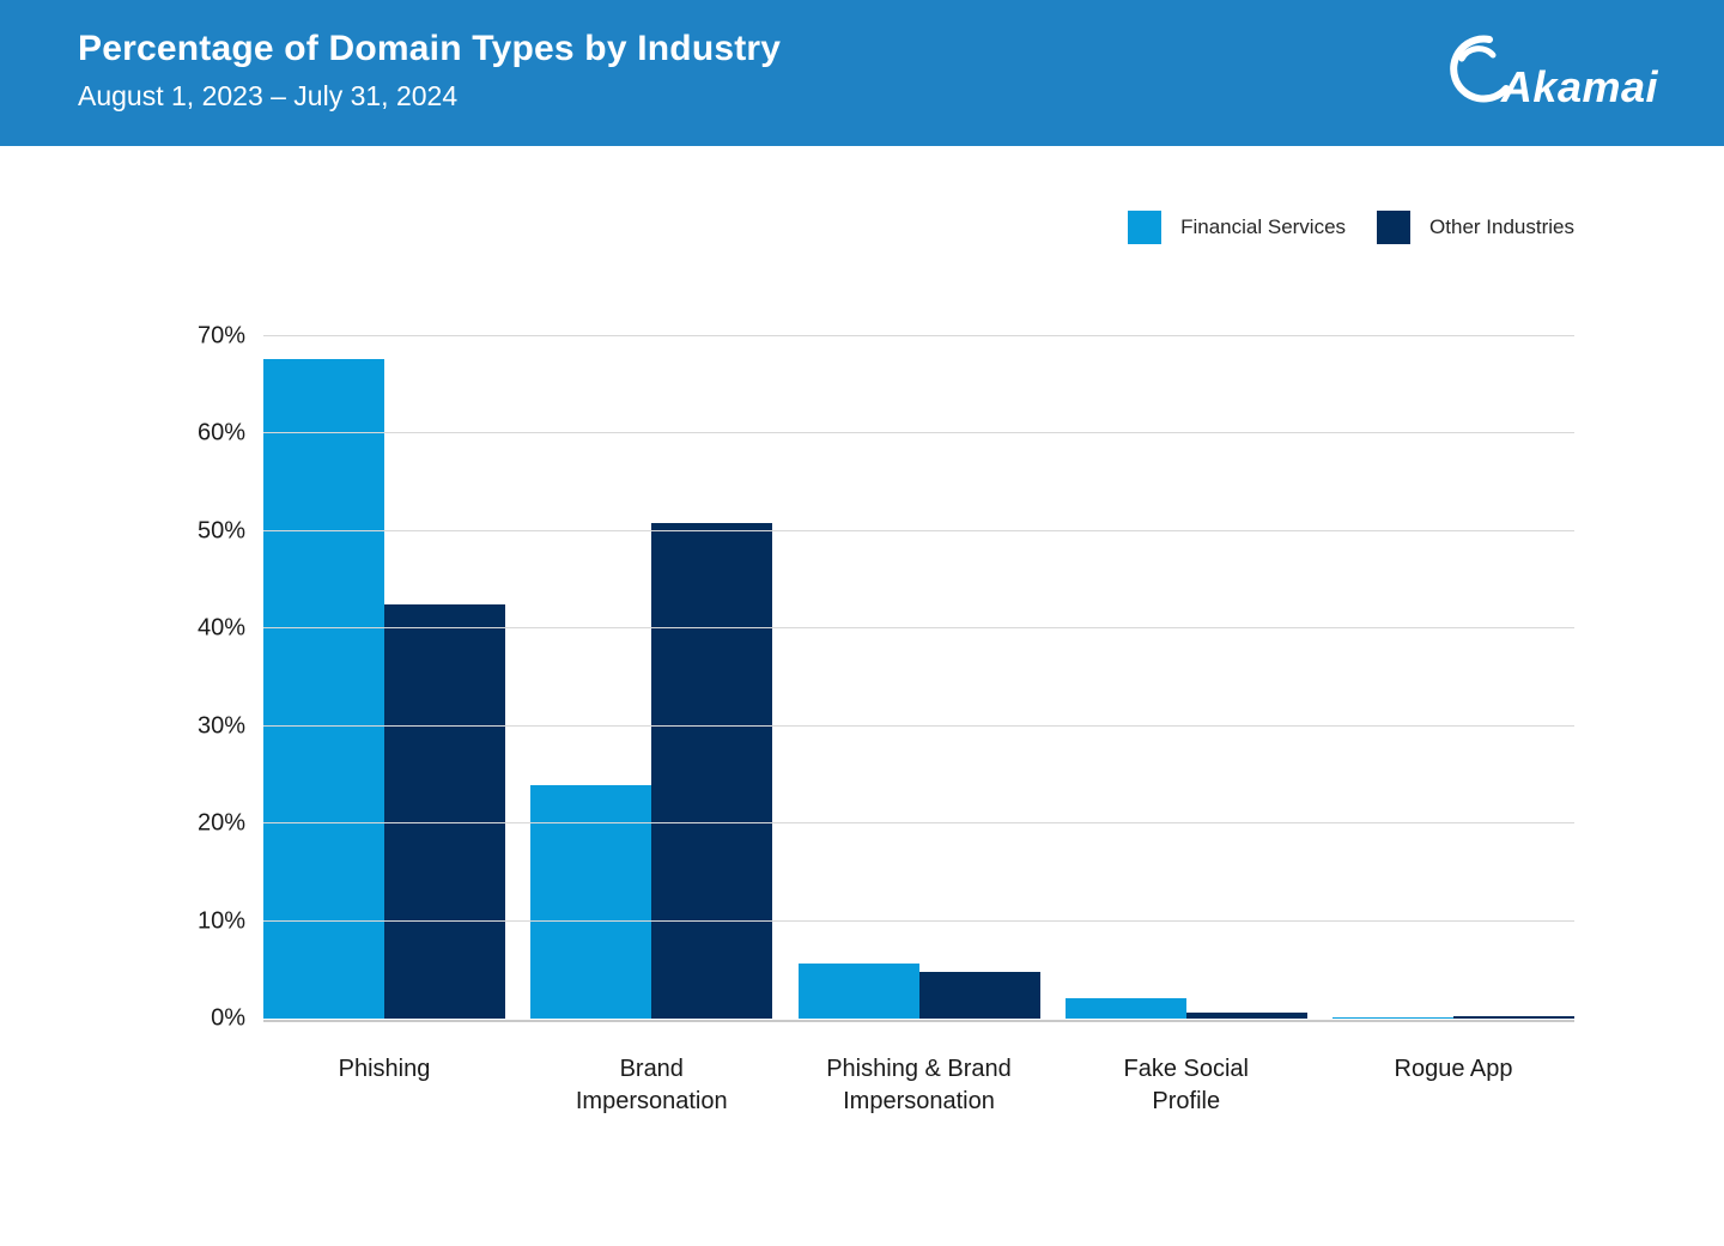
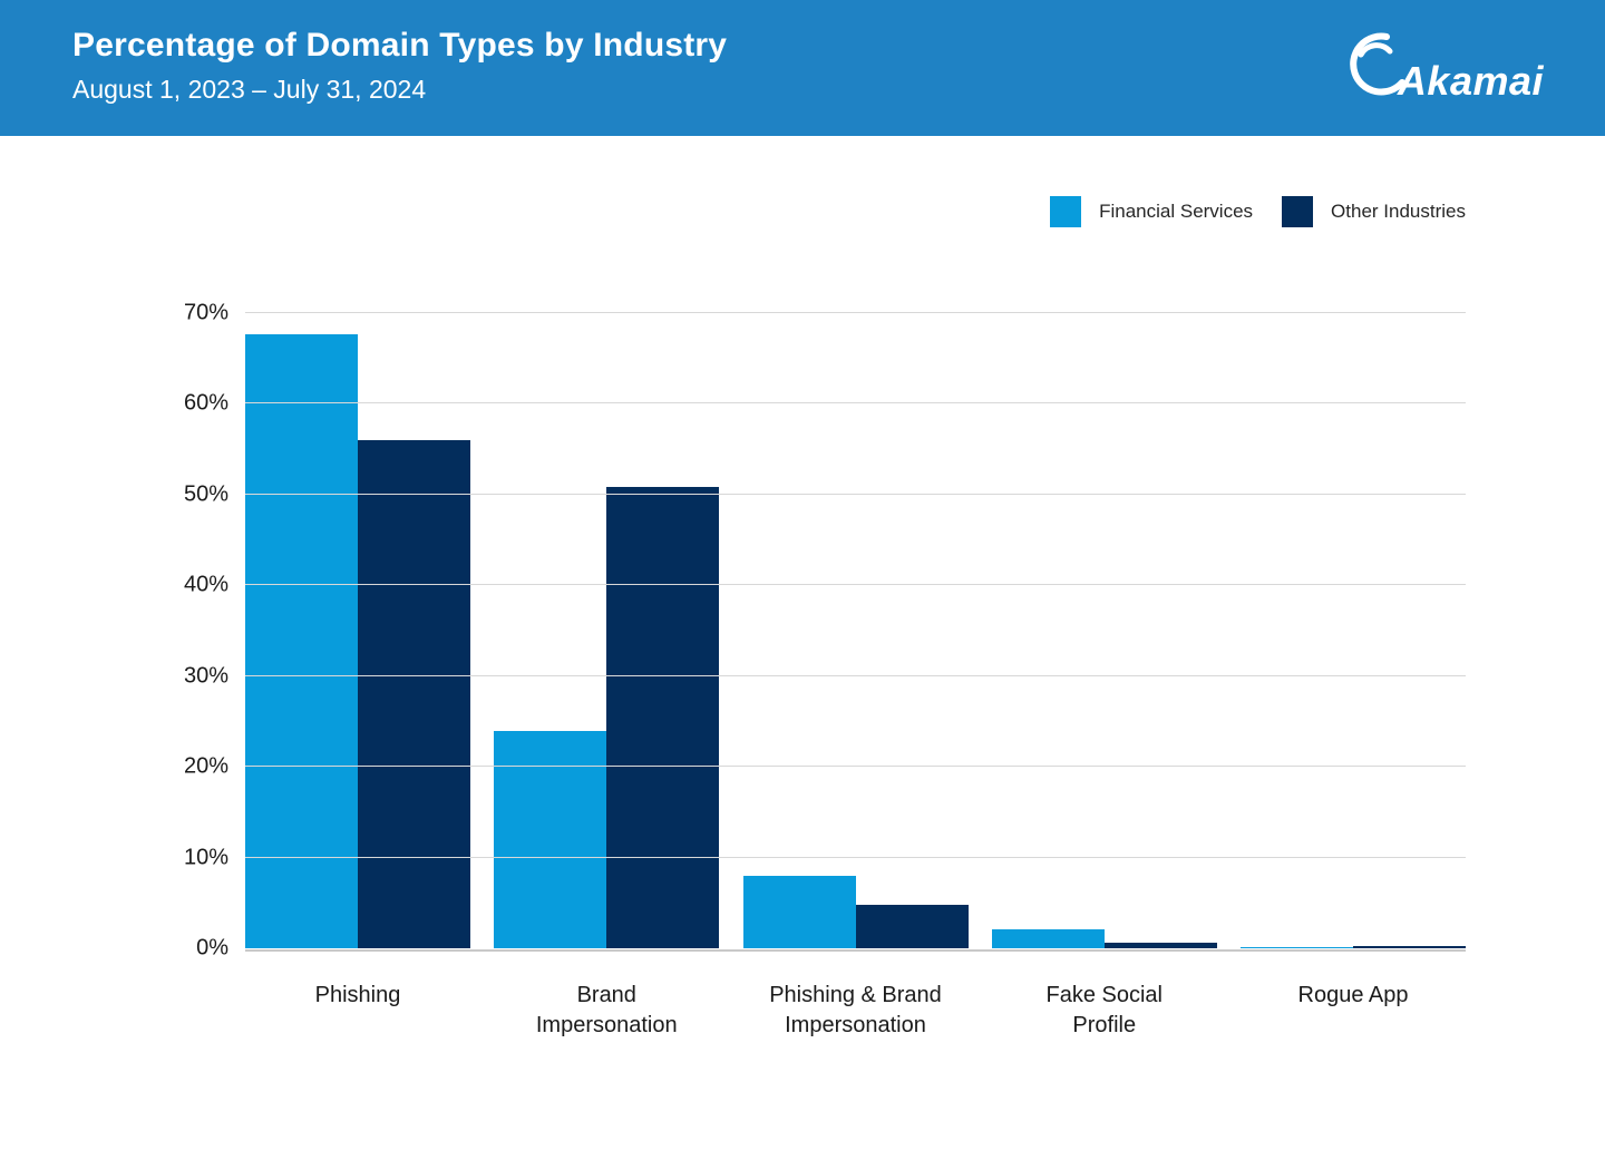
Other Industries/Phishing: 42% -> 56%
Financial Services/Phishing & Brand Impersonation: 6% -> 8%
